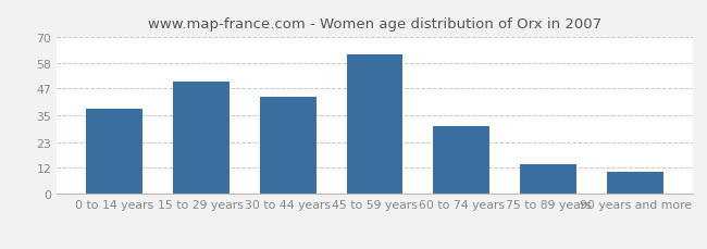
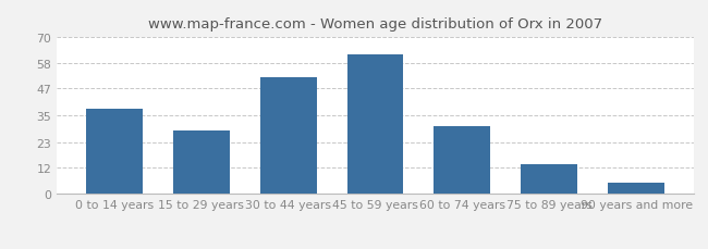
15 to 29 years: 50 -> 28
30 to 44 years: 43 -> 52
90 years and more: 10 -> 5
